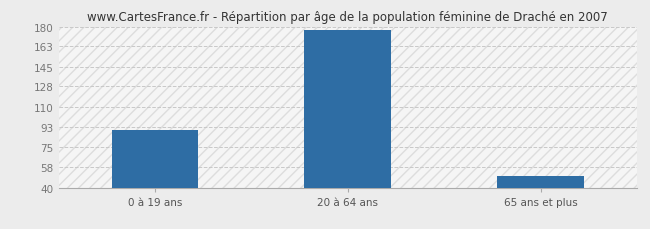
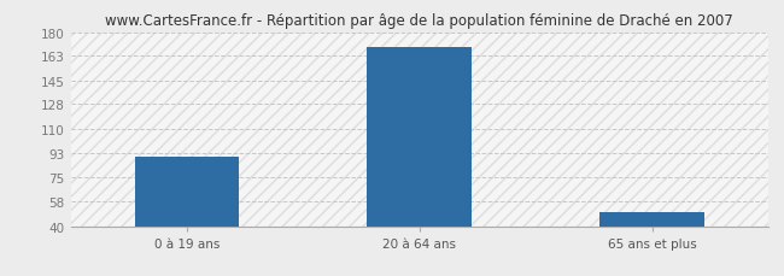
20 à 64 ans: 177 -> 169
